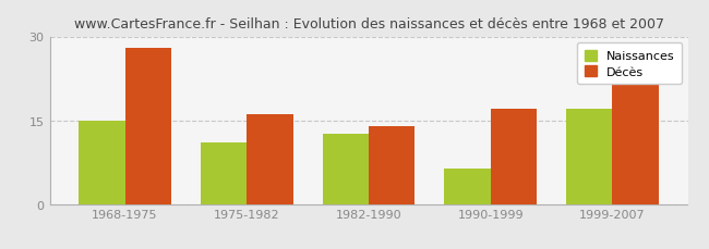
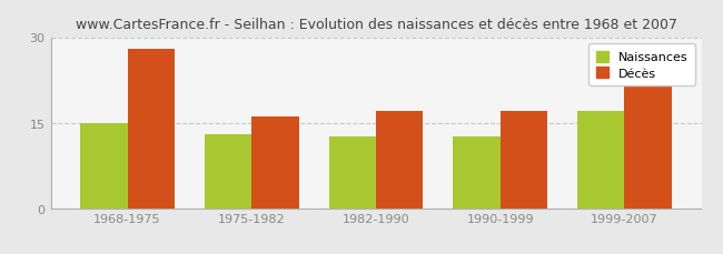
Naissances/1975-1982: 11.0 -> 13.0
Décès/1982-1990: 14 -> 17
Naissances/1990-1999: 6.4 -> 12.5
